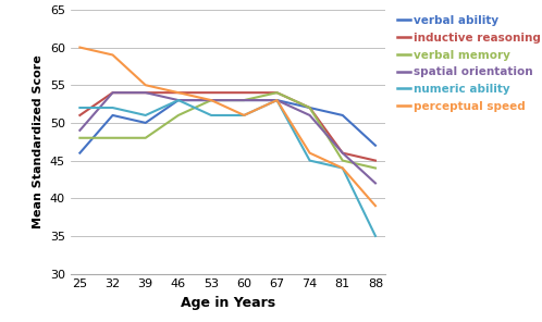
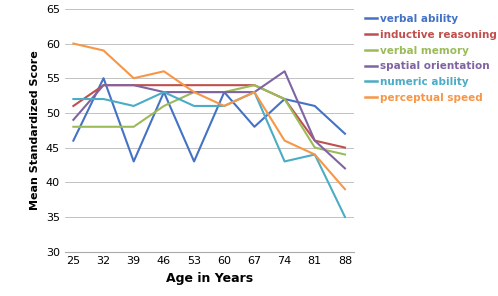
verbal ability/32: 51 -> 55
verbal ability/39: 50 -> 43
perceptual speed/46: 54 -> 56
verbal ability/53: 53 -> 43
verbal ability/67: 53 -> 48
spatial orientation/74: 51 -> 56
numeric ability/74: 45 -> 43
